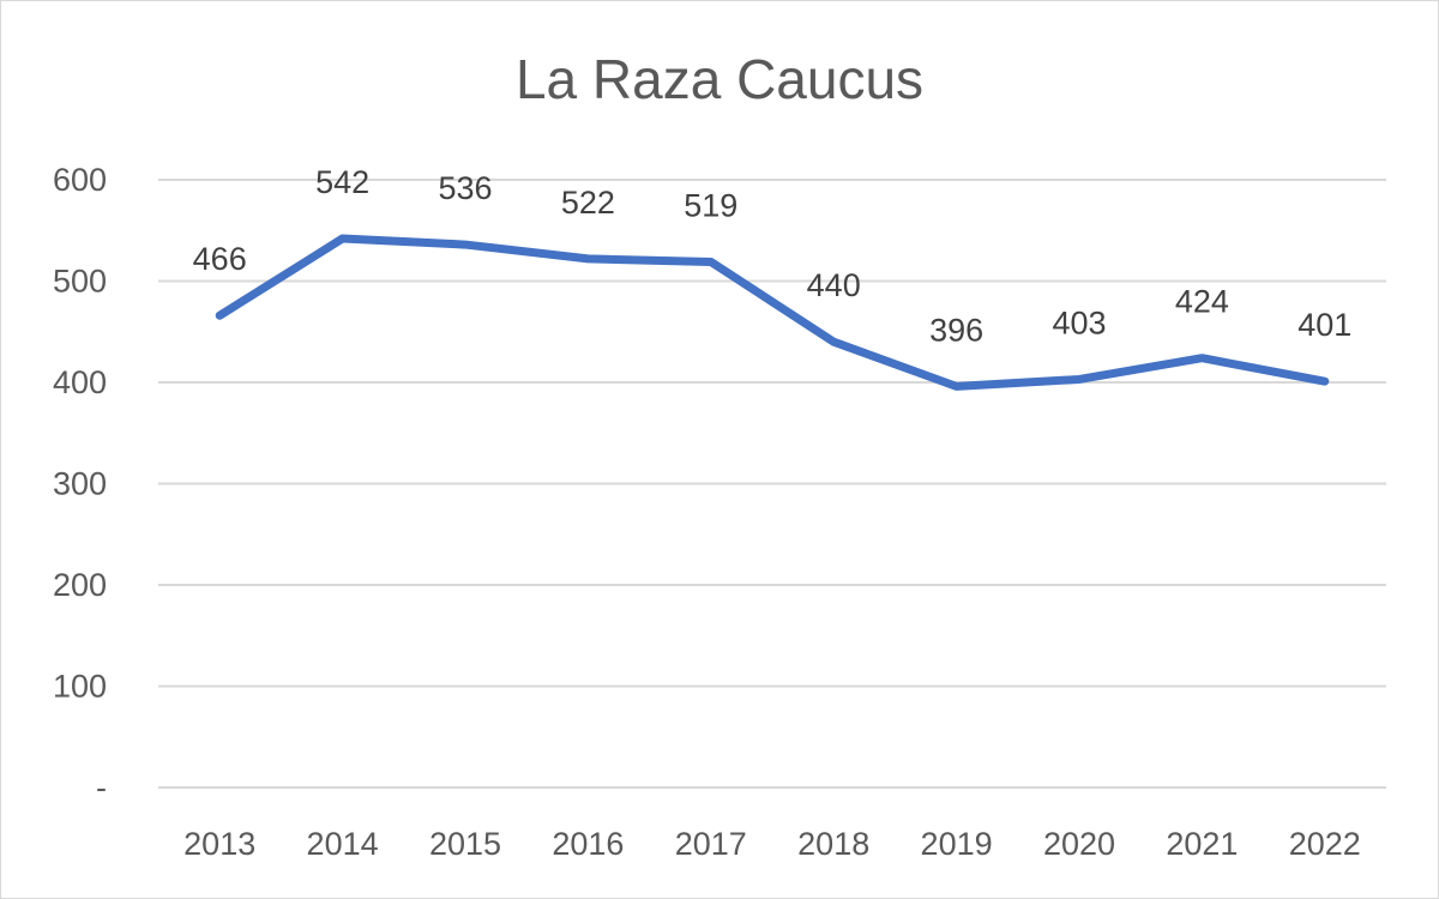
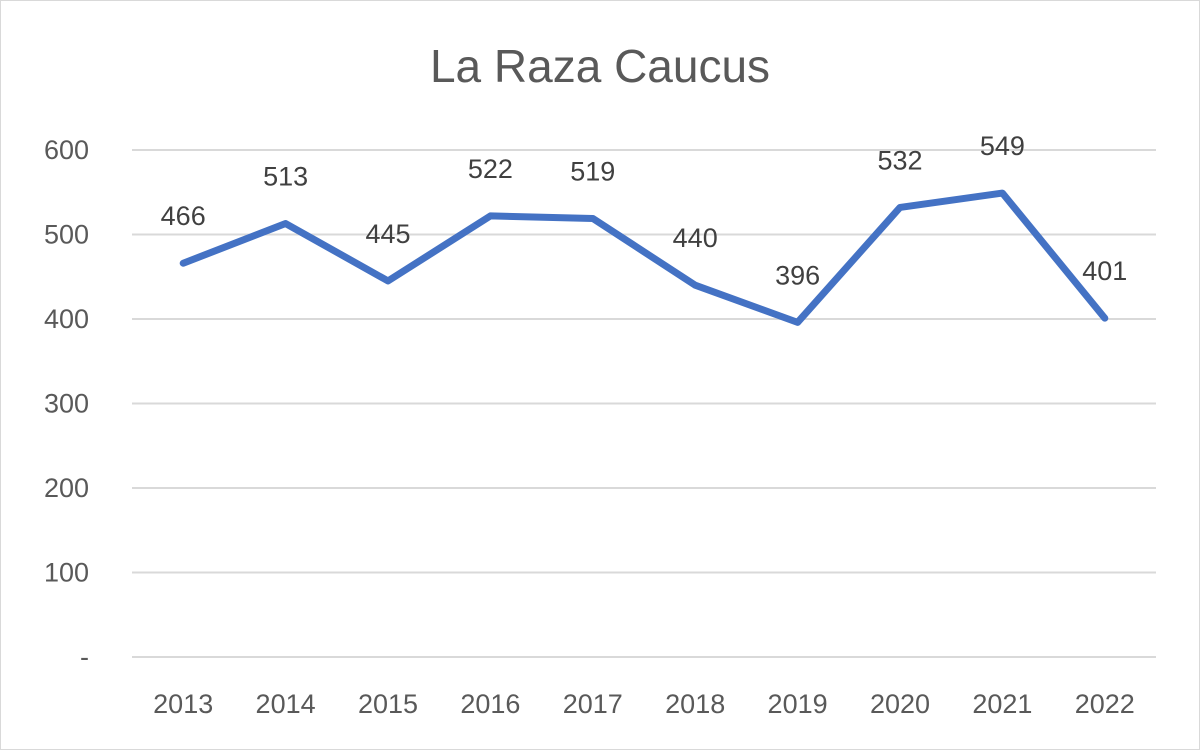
2014: 542 -> 513
2015: 536 -> 445
2020: 403 -> 532
2021: 424 -> 549
